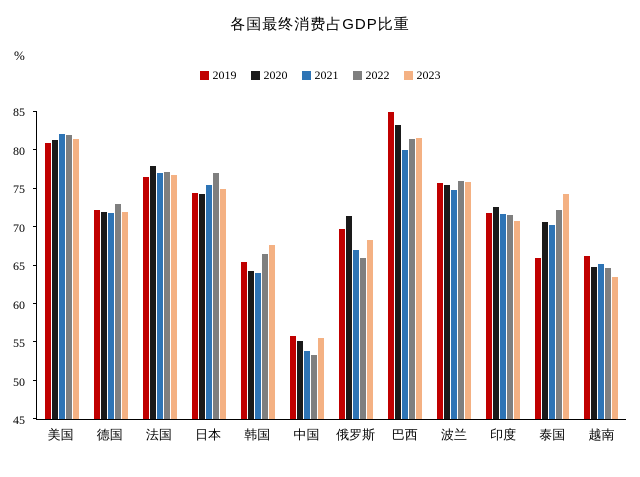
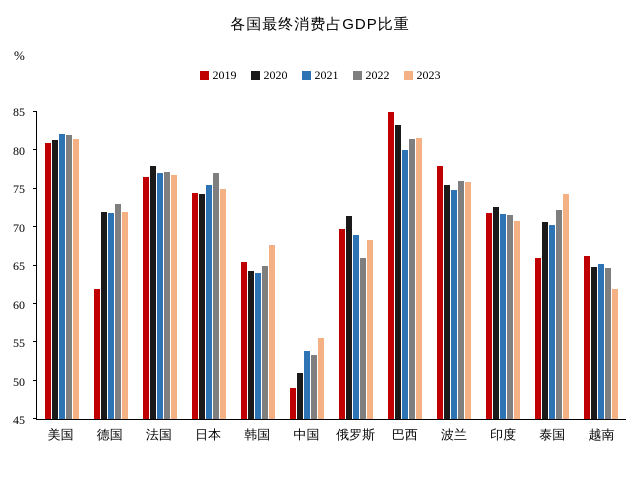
2019/德国: 72 -> 62
2022/韩国: 66 -> 65
2019/中国: 56 -> 49
2020/中国: 55 -> 51
2021/俄罗斯: 67 -> 69
2019/波兰: 76 -> 78
2023/越南: 64 -> 62
